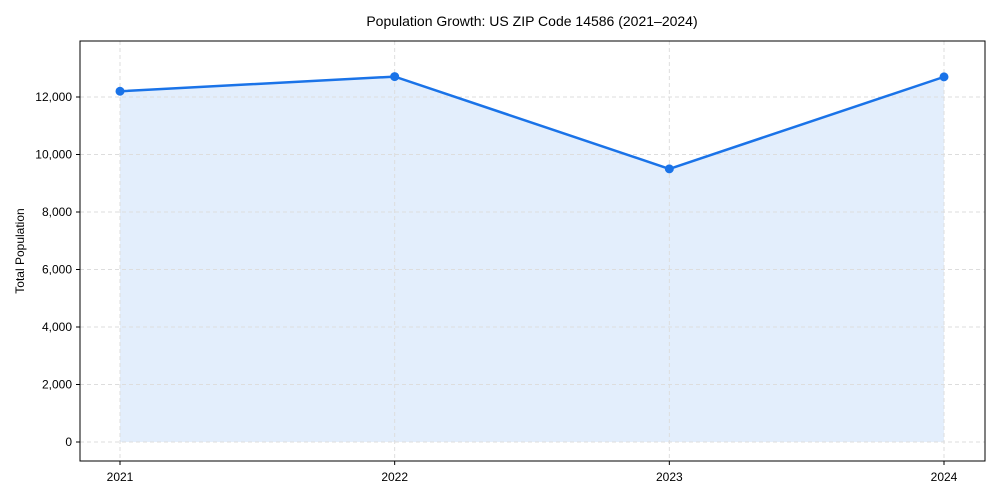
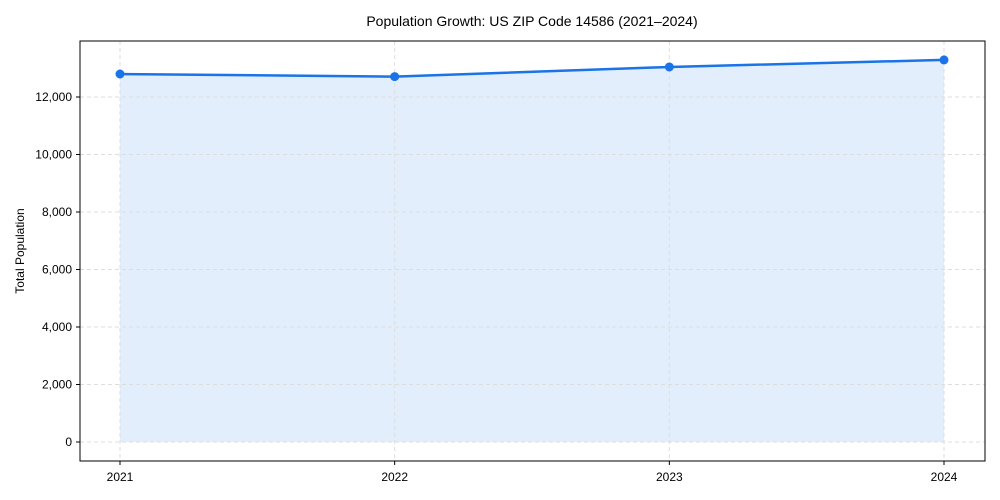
2021: 12200 -> 12800
2023: 9500 -> 13000
2024: 12700 -> 13300
